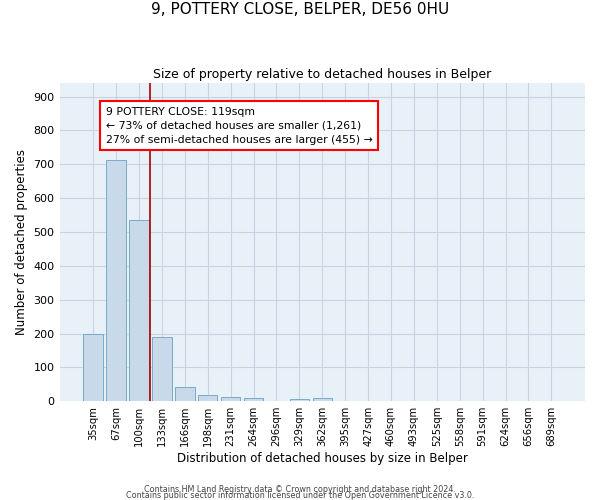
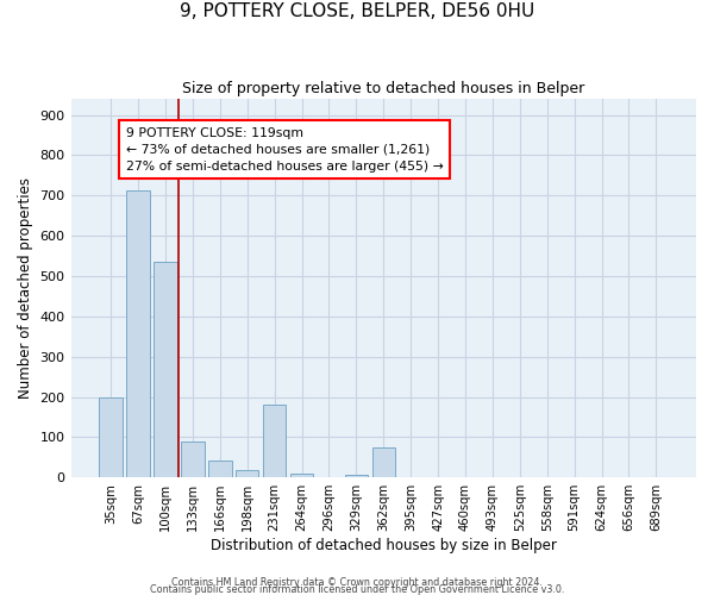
133sqm: 191 -> 90
231sqm: 13 -> 180
362sqm: 10 -> 75
